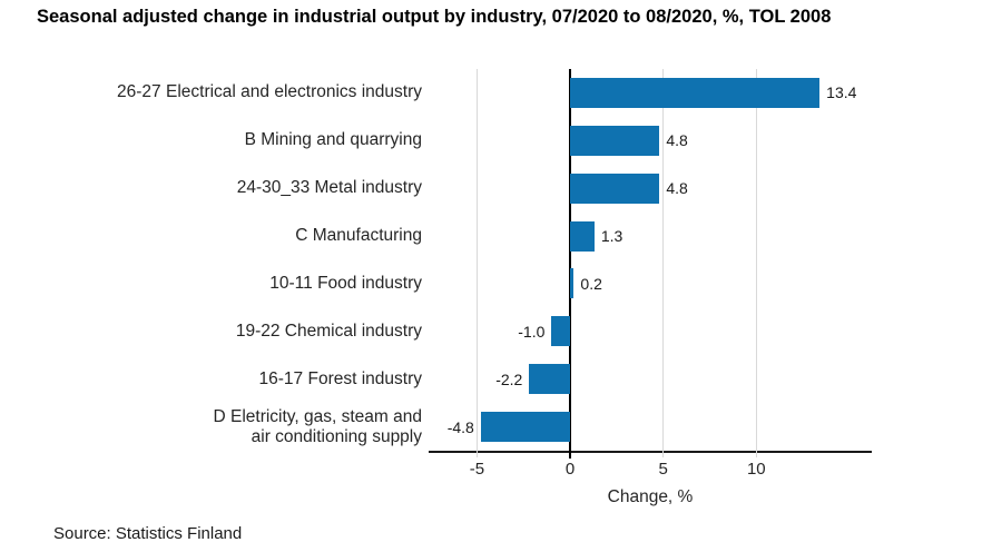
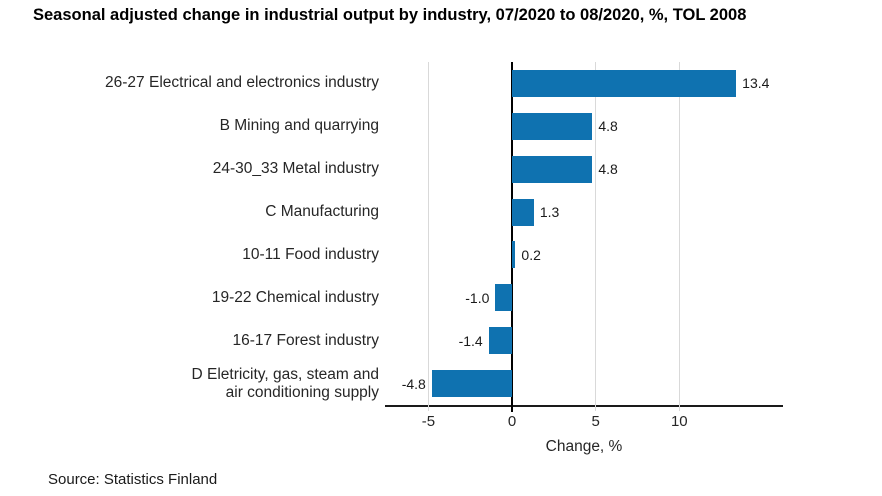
16-17 Forest industry: -2.2 -> -1.4
